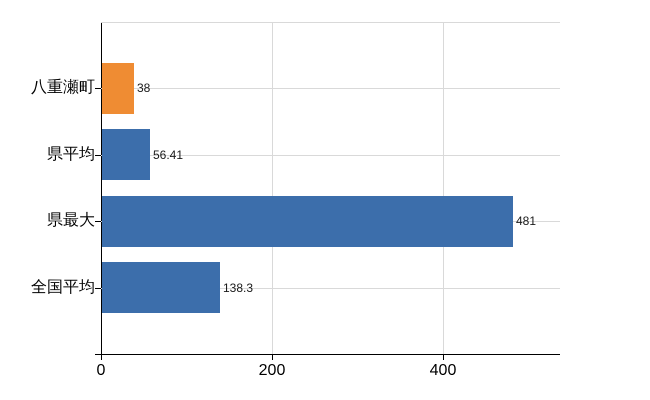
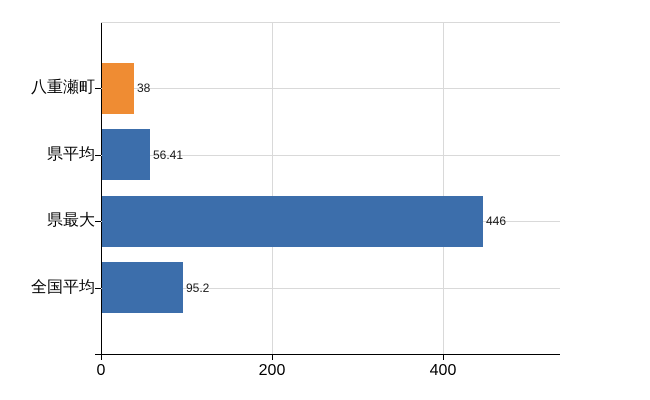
県最大: 481 -> 446
全国平均: 138.3 -> 95.2
